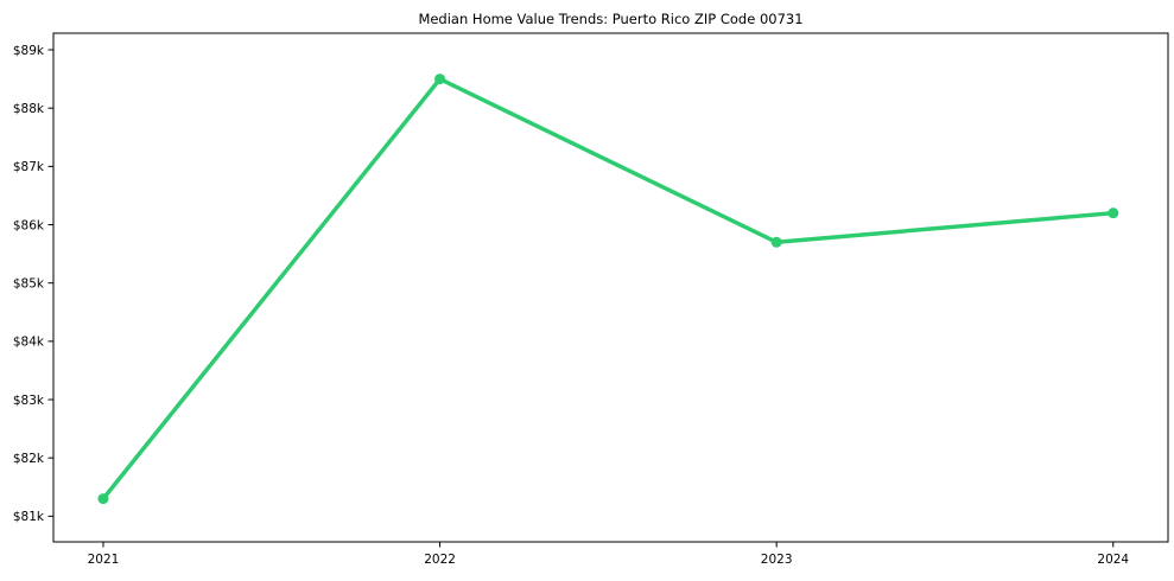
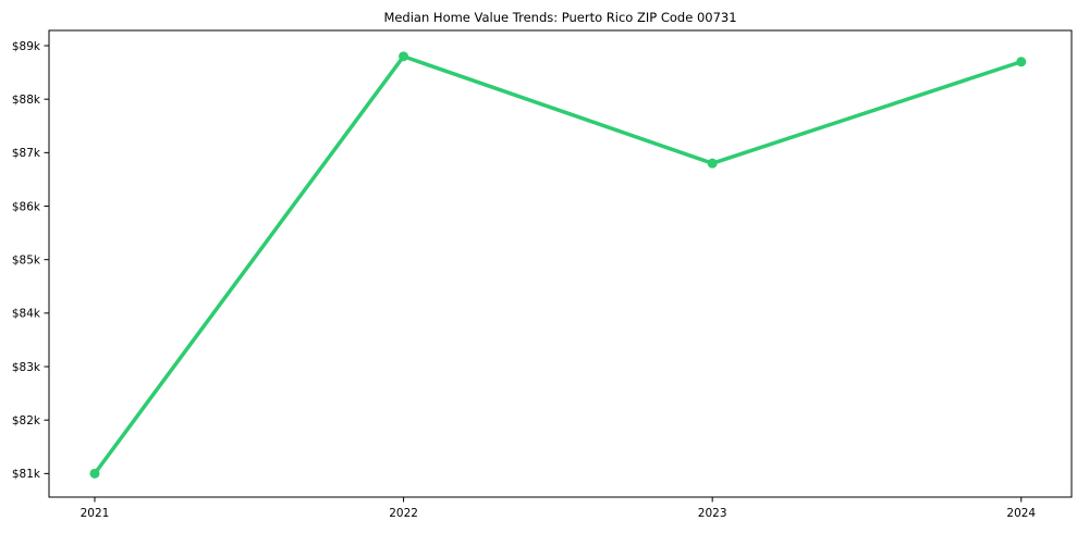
2021: $81.3k -> $81.0k
2022: $88.5k -> $88.8k
2023: $85.7k -> $86.8k
2024: $86.2k -> $88.7k
